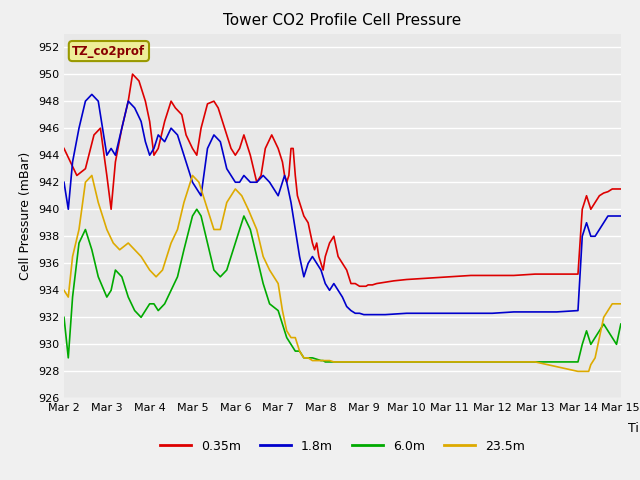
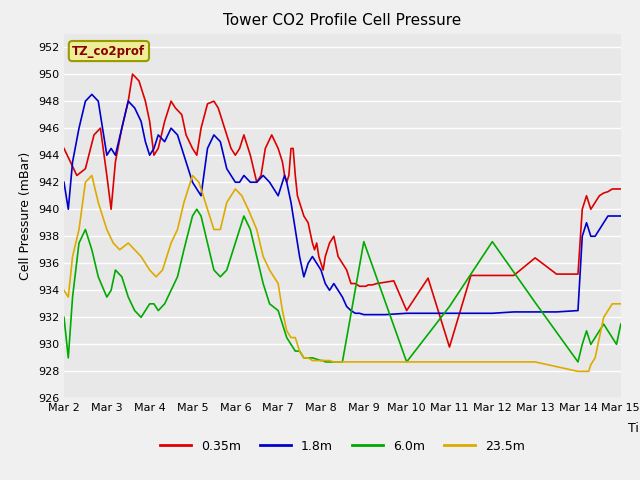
6.0m/Mar 9: 928.7 -> 937.6
0.35m/Mar 10: 934.8 -> 932.5
0.35m/Mar 11: 935.0 -> 929.8
6.0m/Mar 11: 928.7 -> 932.8
6.0m/Mar 12: 928.7 -> 937.6
0.35m/Mar 13: 935.2 -> 936.4
6.0m/Mar 13: 928.7 -> 933.1
